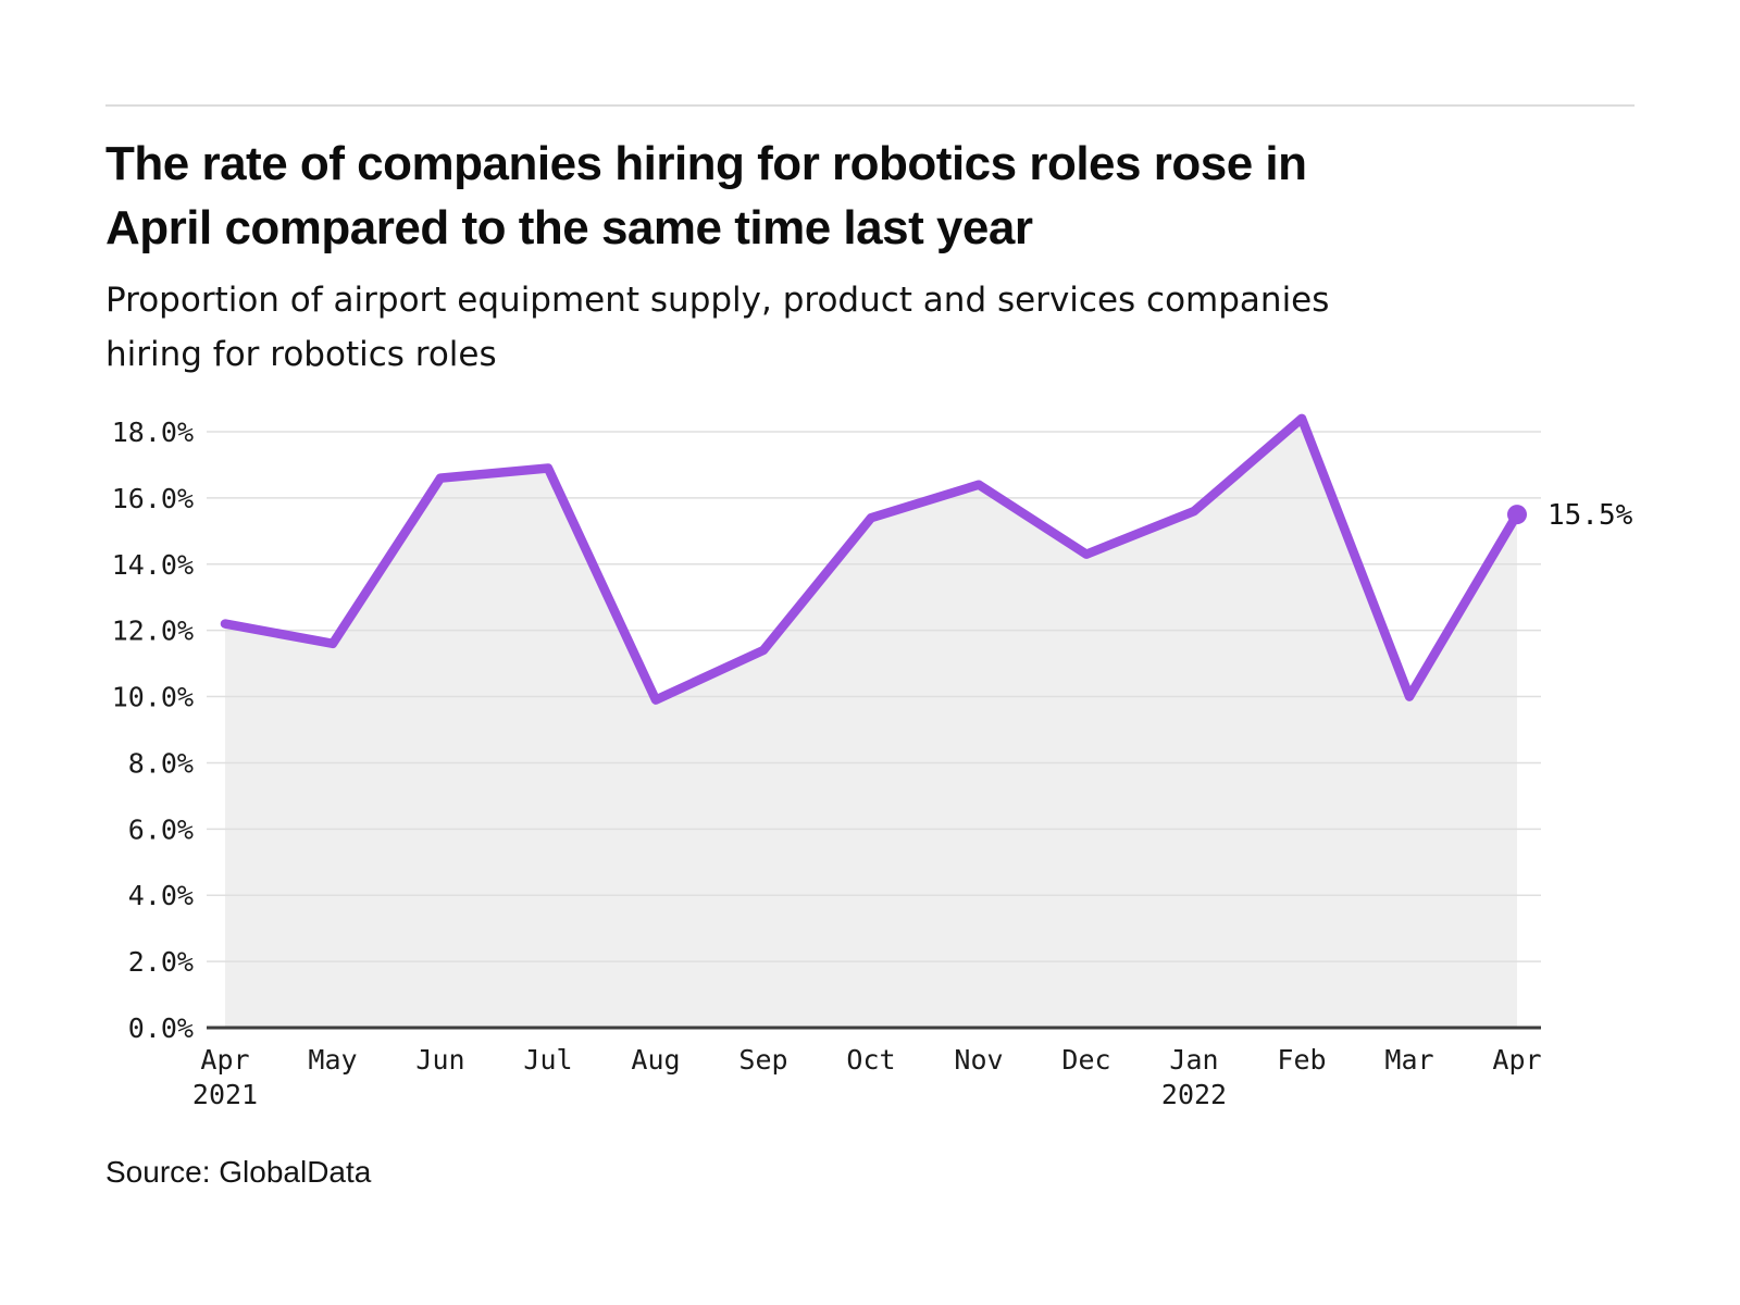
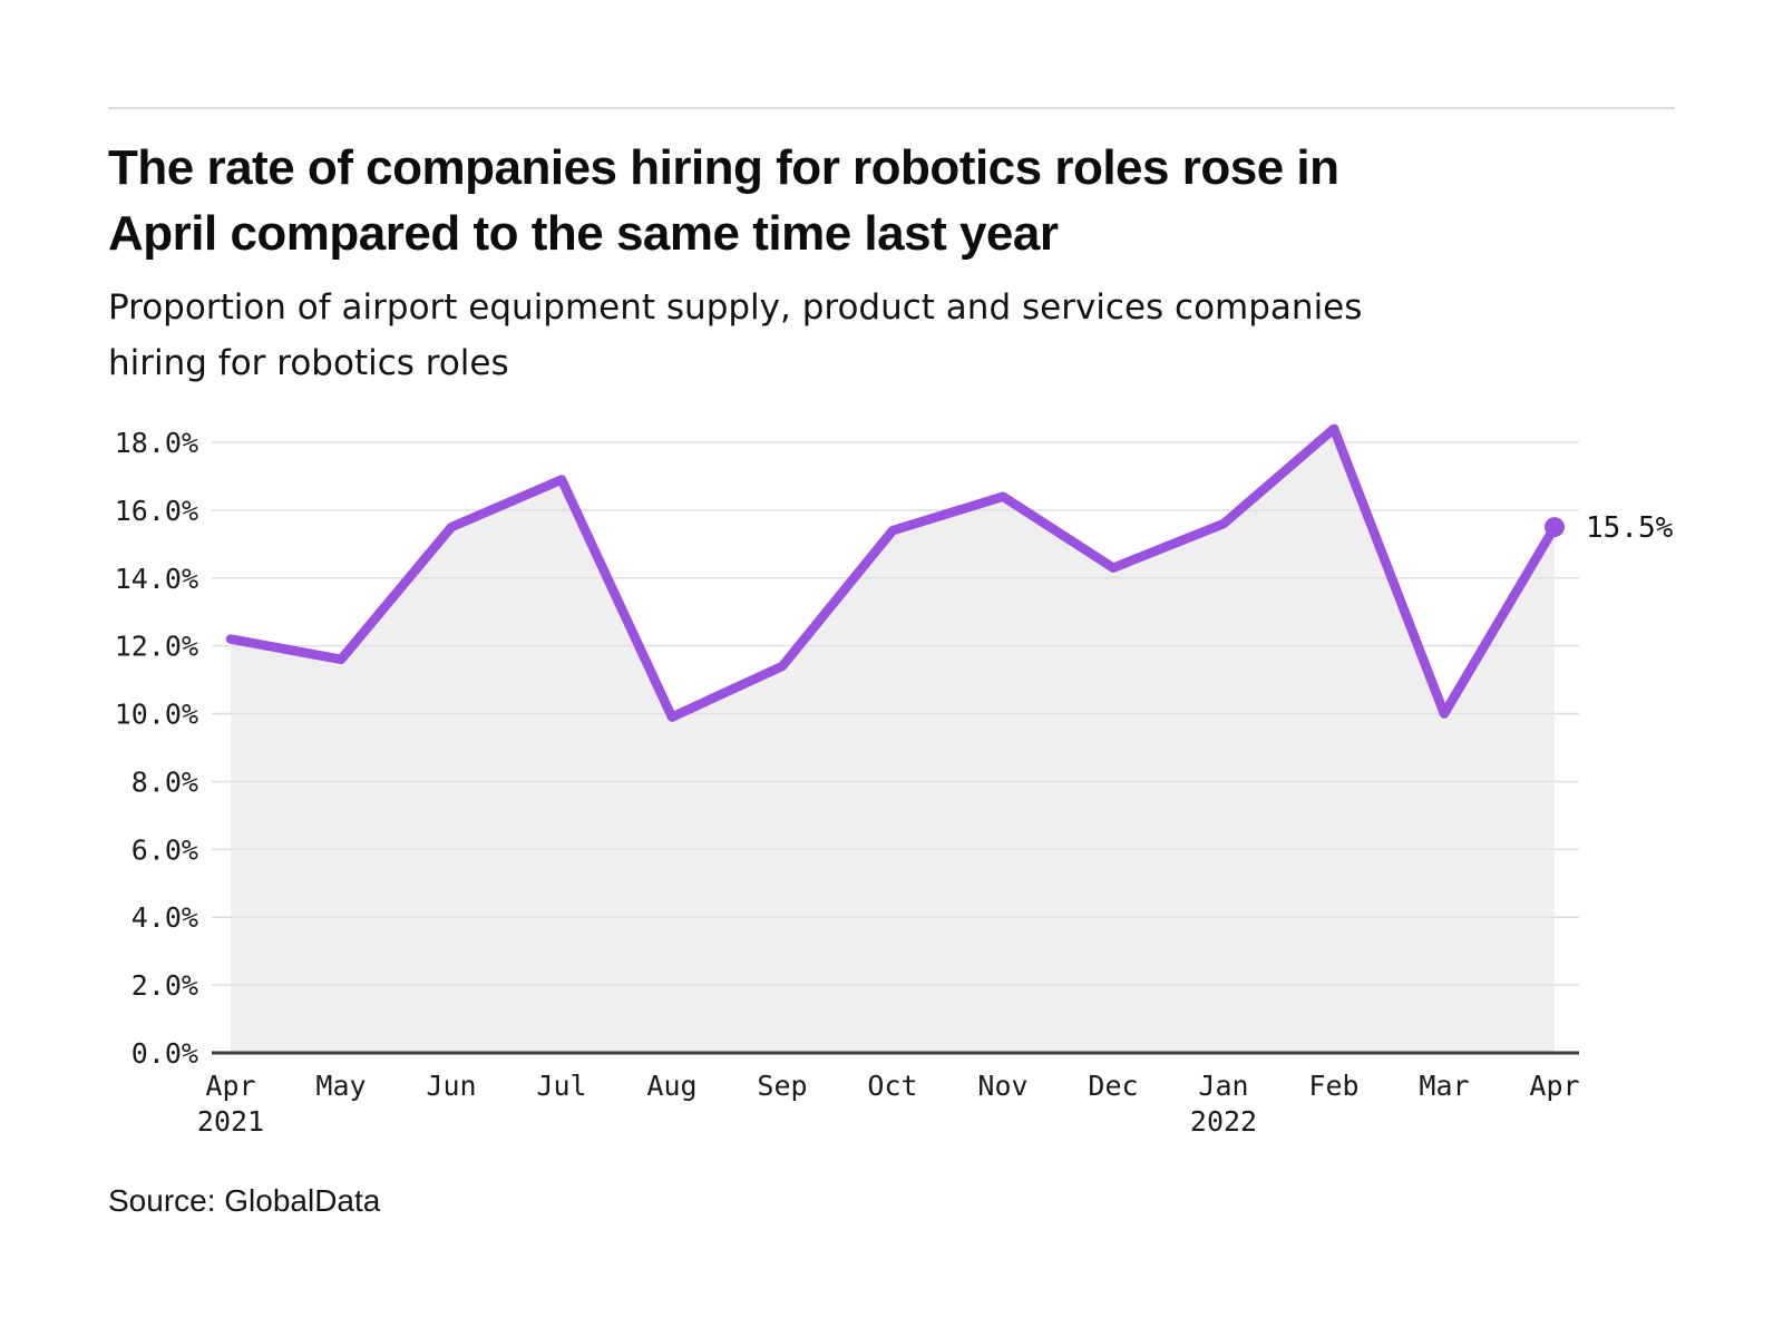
Jun: 16.6% -> 15.5%
